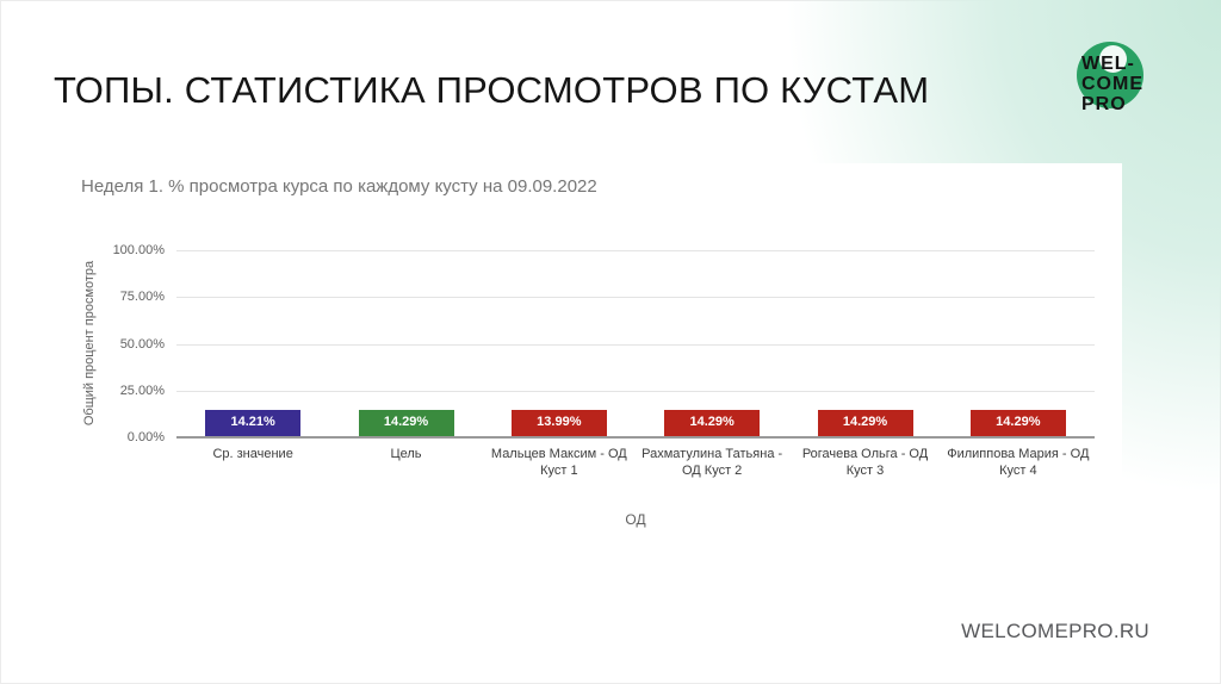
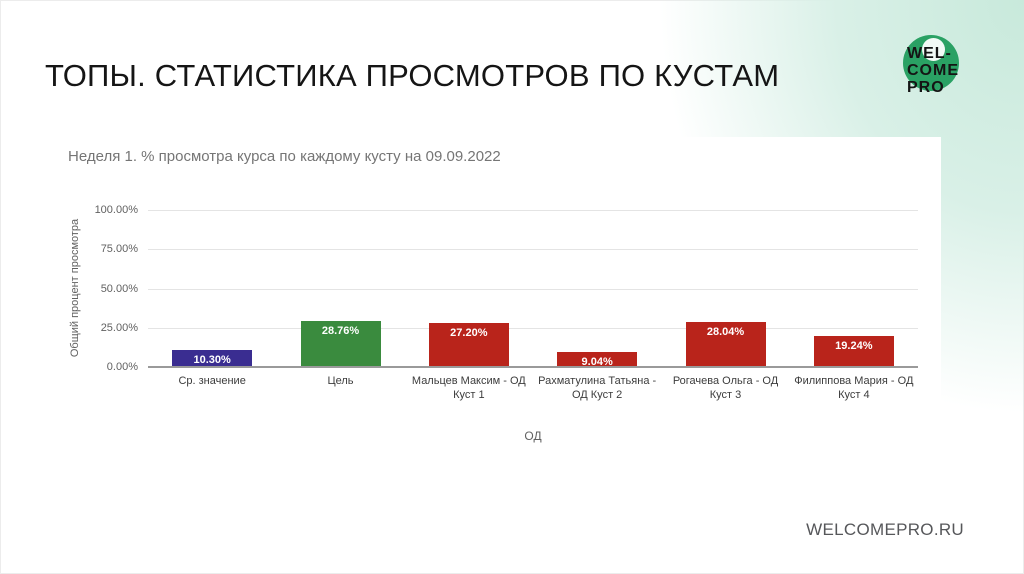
Ср. значение: 14.21% -> 10.30%
Цель: 14.29% -> 28.76%
Мальцев Максим - ОД Куст 1: 13.99% -> 27.20%
Рахматулина Татьяна - ОД Куст 2: 14.29% -> 9.04%
Рогачева Ольга - ОД Куст 3: 14.29% -> 28.04%
Филиппова Мария - ОД Куст 4: 14.29% -> 19.24%
